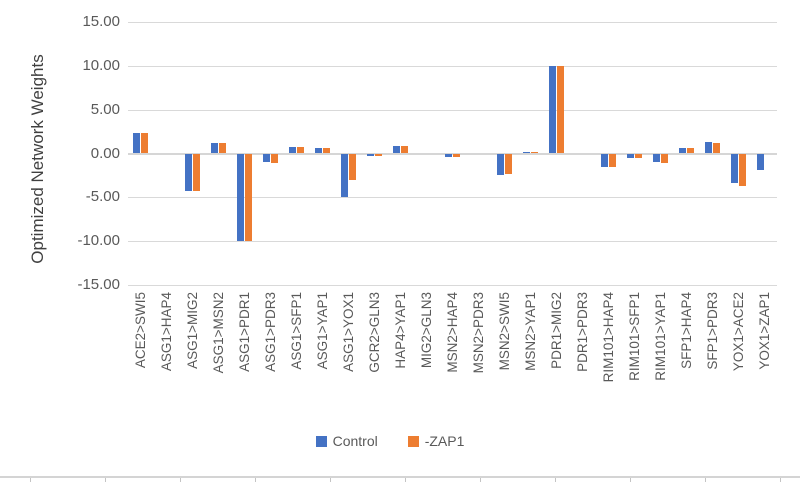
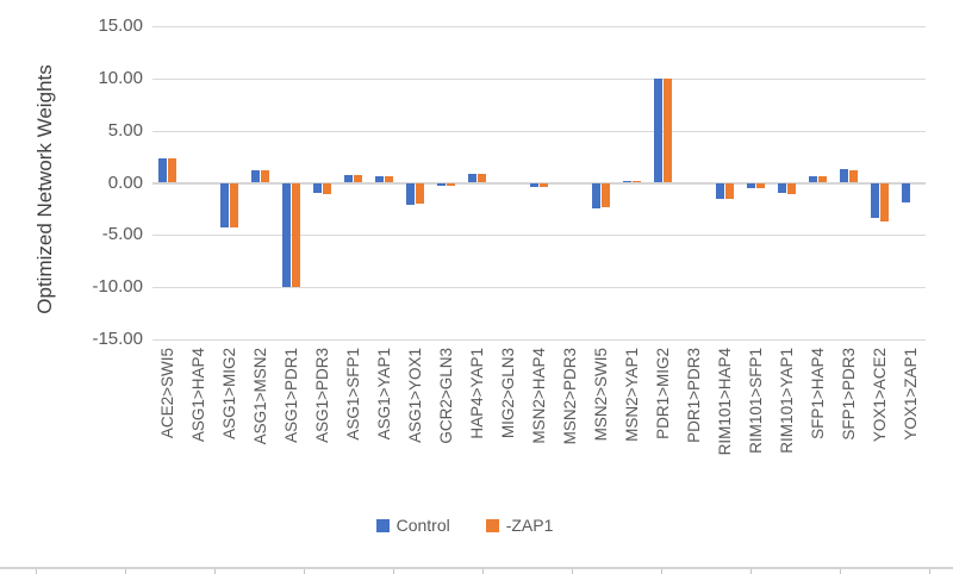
Control/ASG1>YOX1: -5 -> -2
-ZAP1/ASG1>YOX1: -3 -> -2
